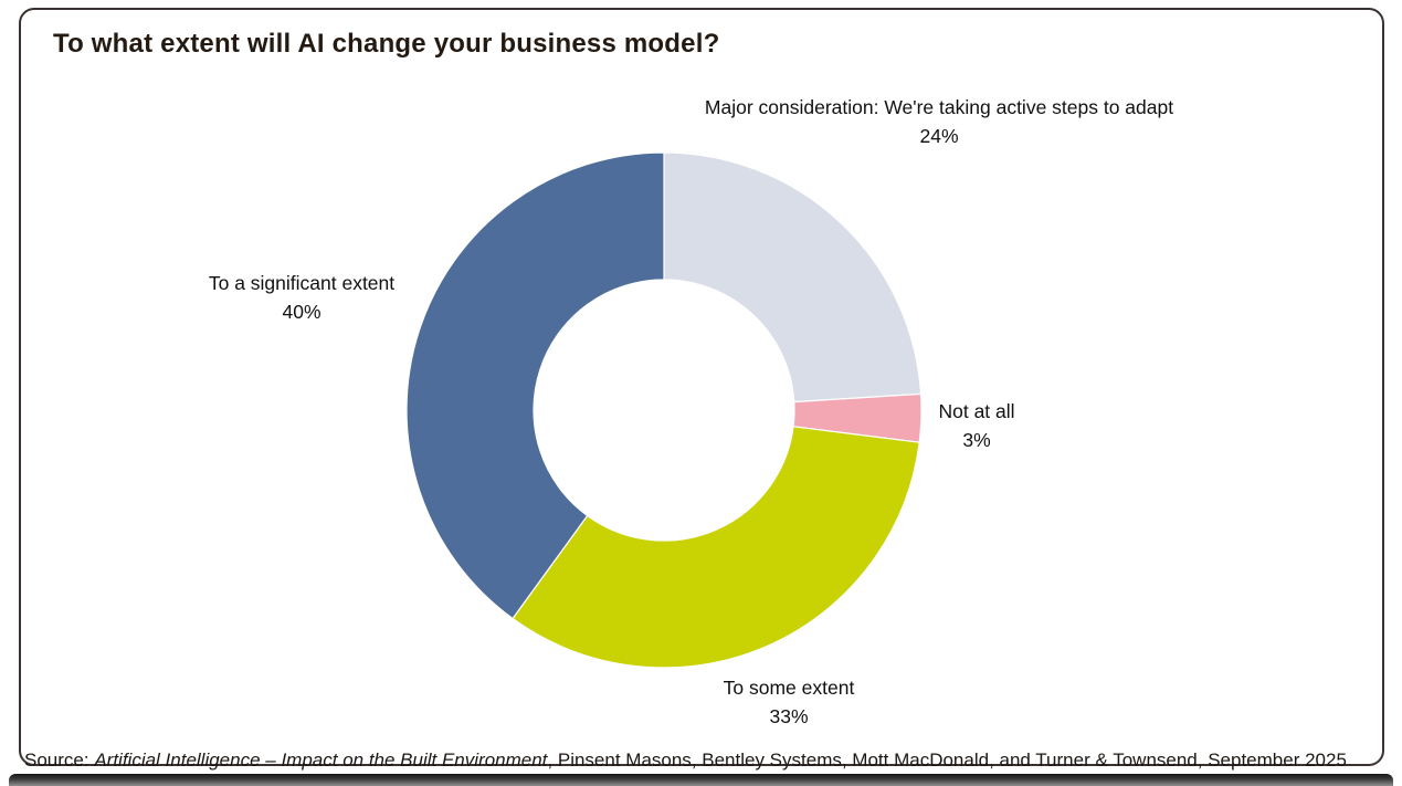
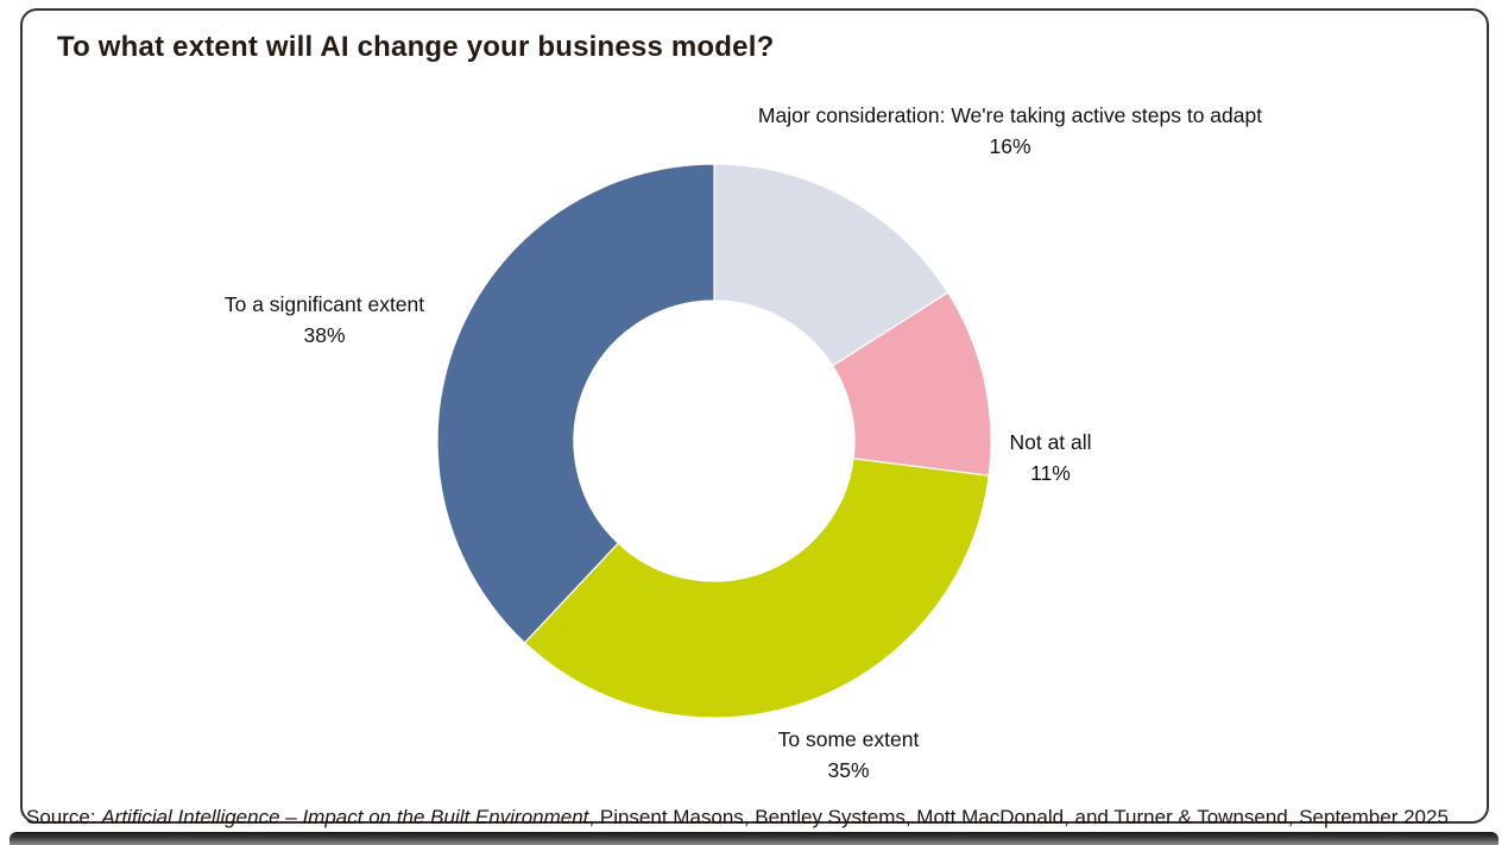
Major consideration: We're taking active steps to adapt: 24% -> 16%
Not at all: 3% -> 11%
To some extent: 33% -> 35%
To a significant extent: 40% -> 38%
